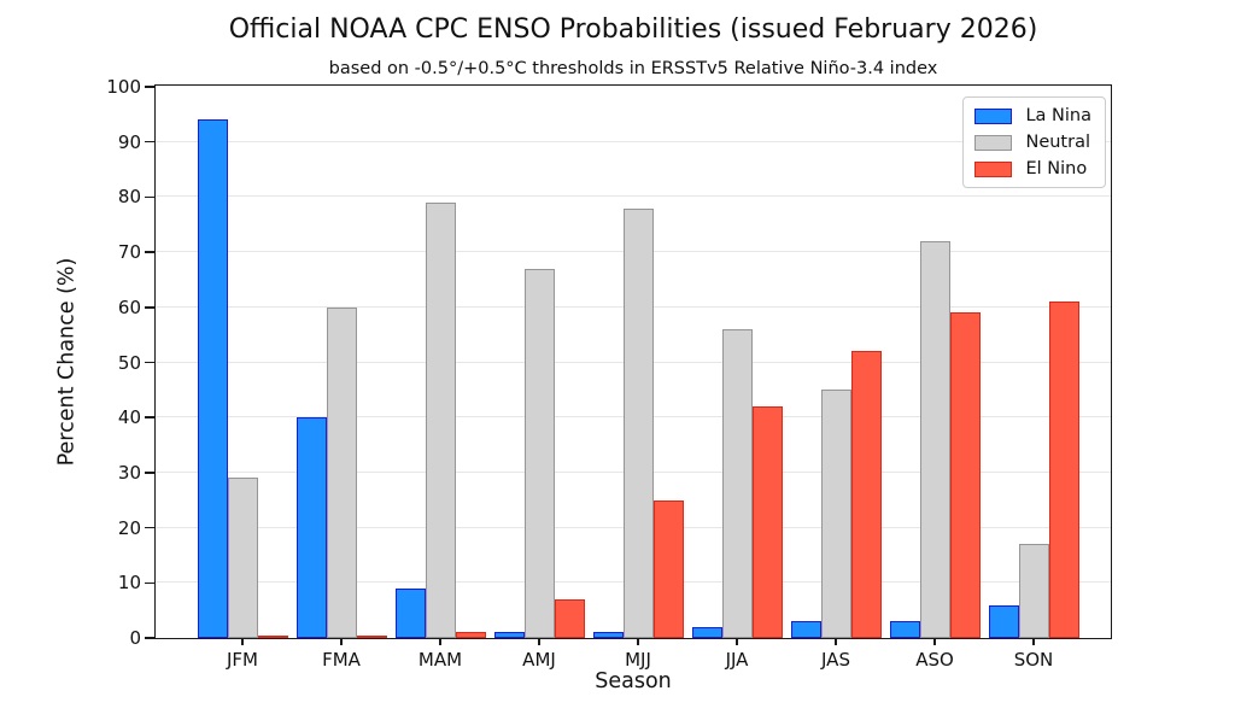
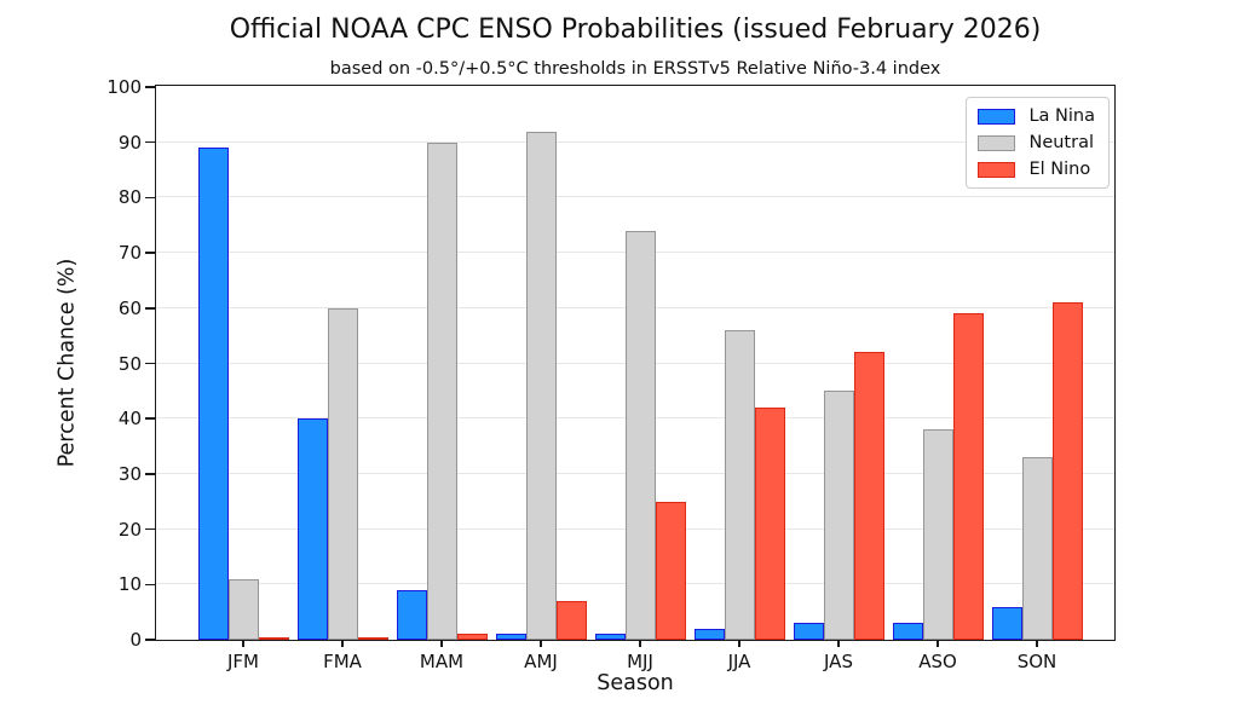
La Nina/JFM: 94 -> 89
Neutral/JFM: 29 -> 11
Neutral/MAM: 79 -> 90
Neutral/AMJ: 67 -> 92
Neutral/MJJ: 78 -> 74
Neutral/ASO: 72 -> 38
Neutral/SON: 17 -> 33
